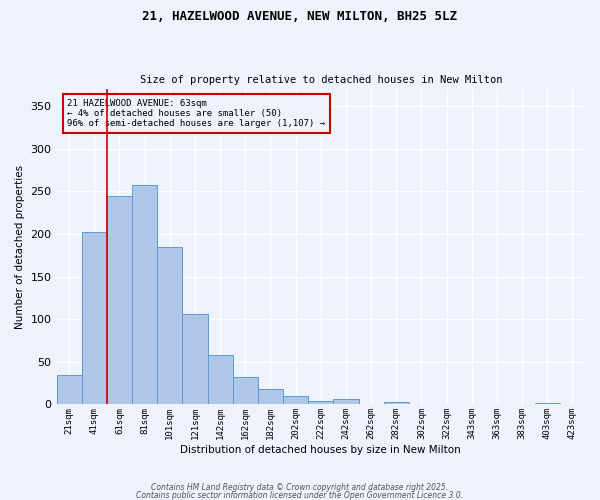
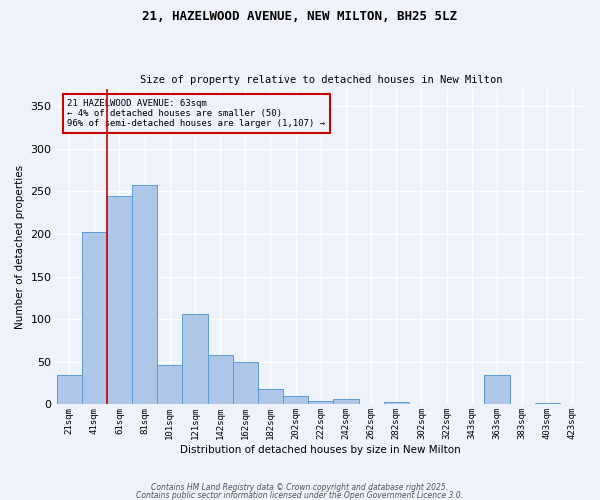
101sqm: 185 -> 46
162sqm: 32 -> 50
363sqm: 1 -> 34
